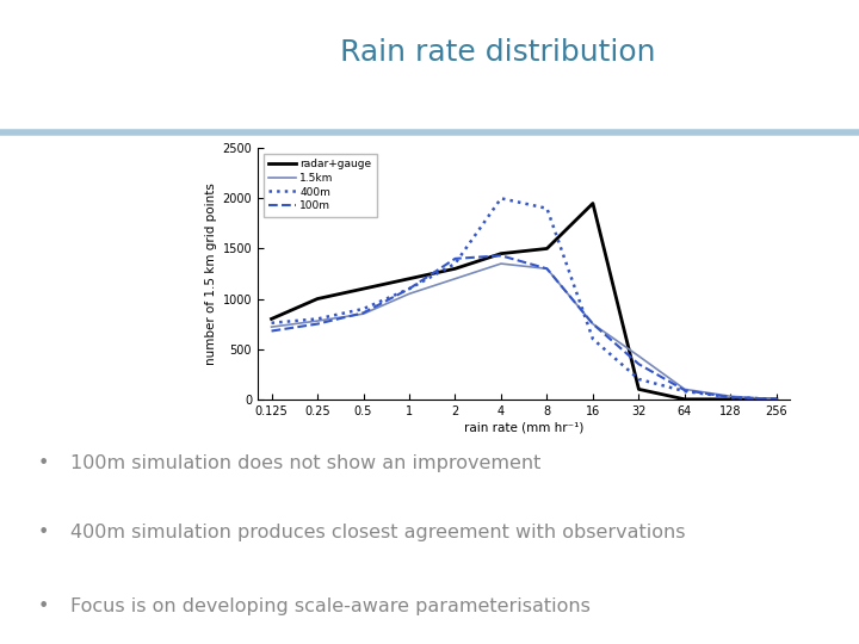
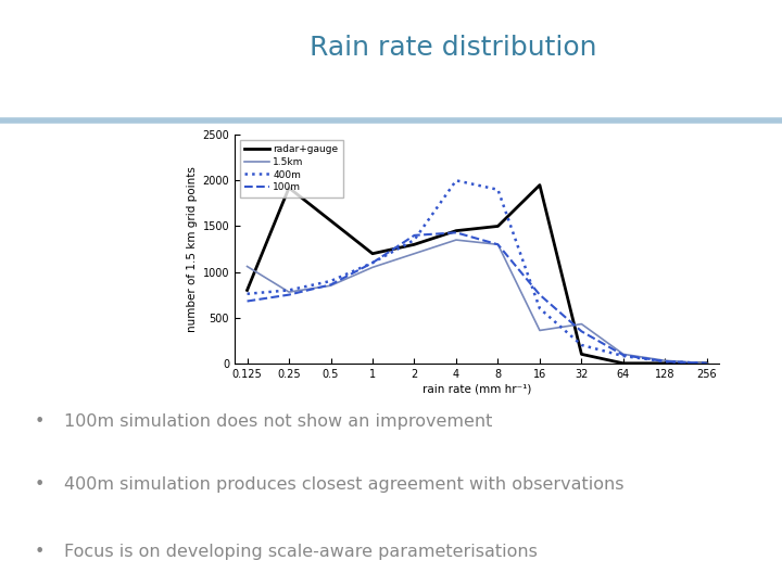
1.5km/0.125: 720 -> 1060
radar+gauge/0.25: 1000 -> 1920
radar+gauge/0.5: 1100 -> 1560
1.5km/16: 750 -> 360
